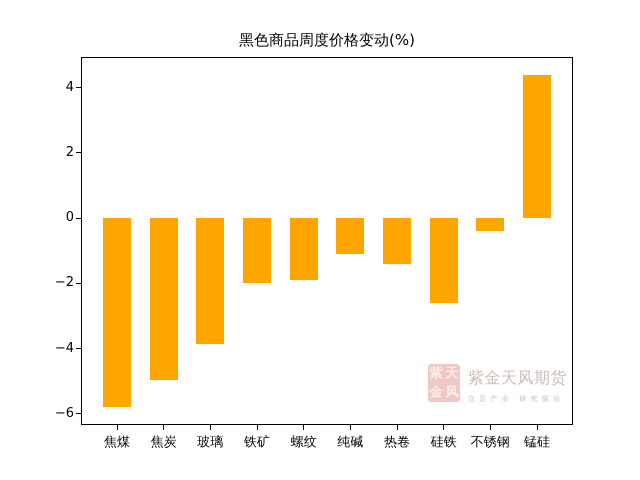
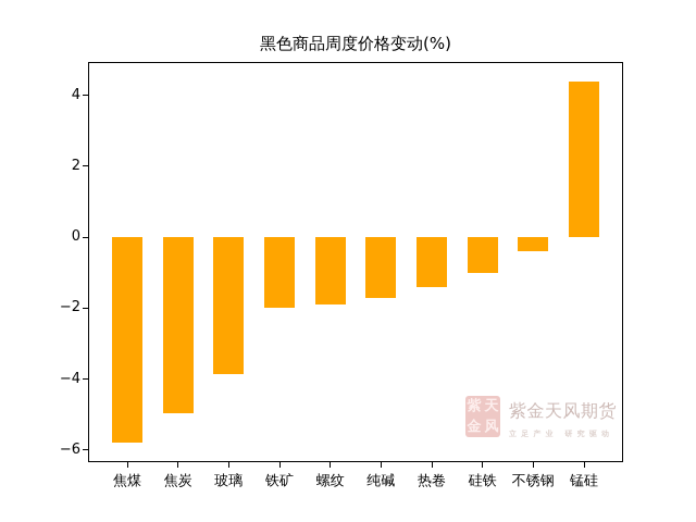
纯碱: -1.1 -> -1.7
硅铁: -2.6 -> -1.0
